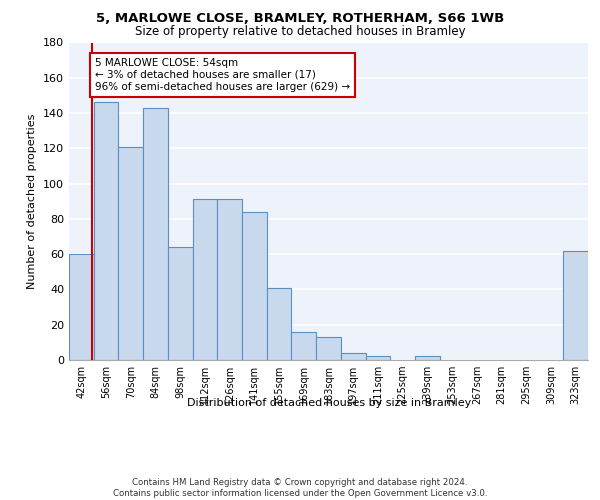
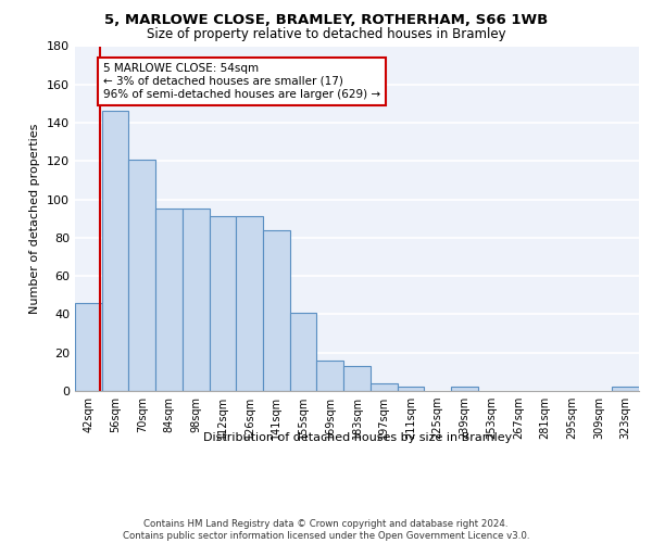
42sqm: 60 -> 46
84sqm: 143 -> 95
98sqm: 64 -> 95
323sqm: 62 -> 2
